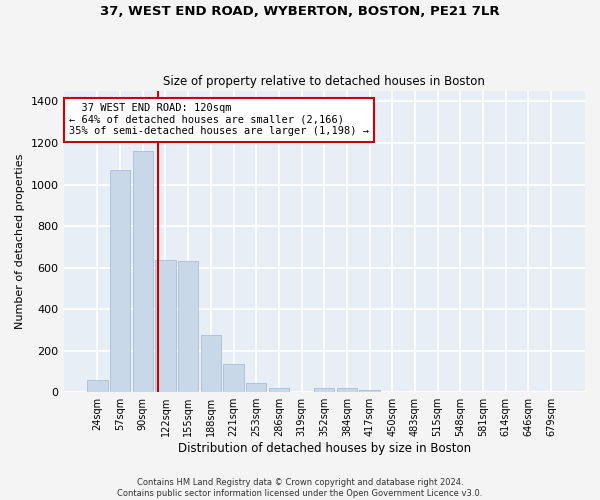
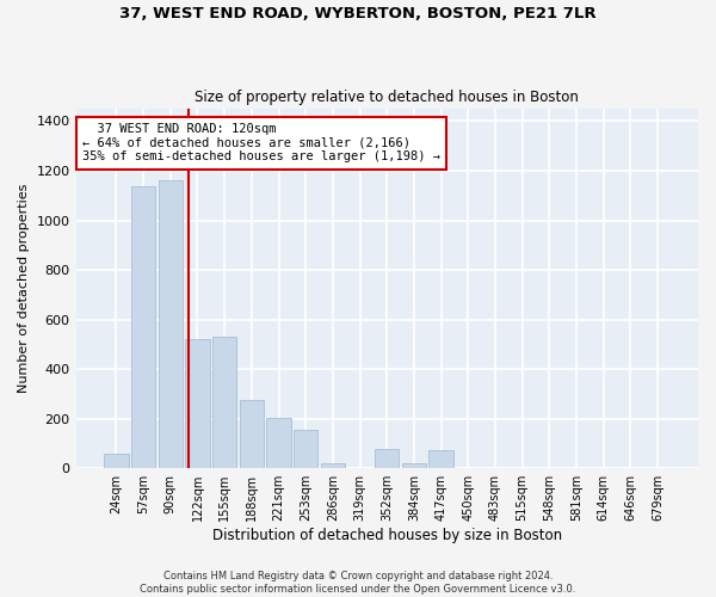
57sqm: 1070 -> 1135
122sqm: 635 -> 520
155sqm: 630 -> 530
221sqm: 135 -> 205
253sqm: 45 -> 155
352sqm: 20 -> 80
417sqm: 10 -> 75
